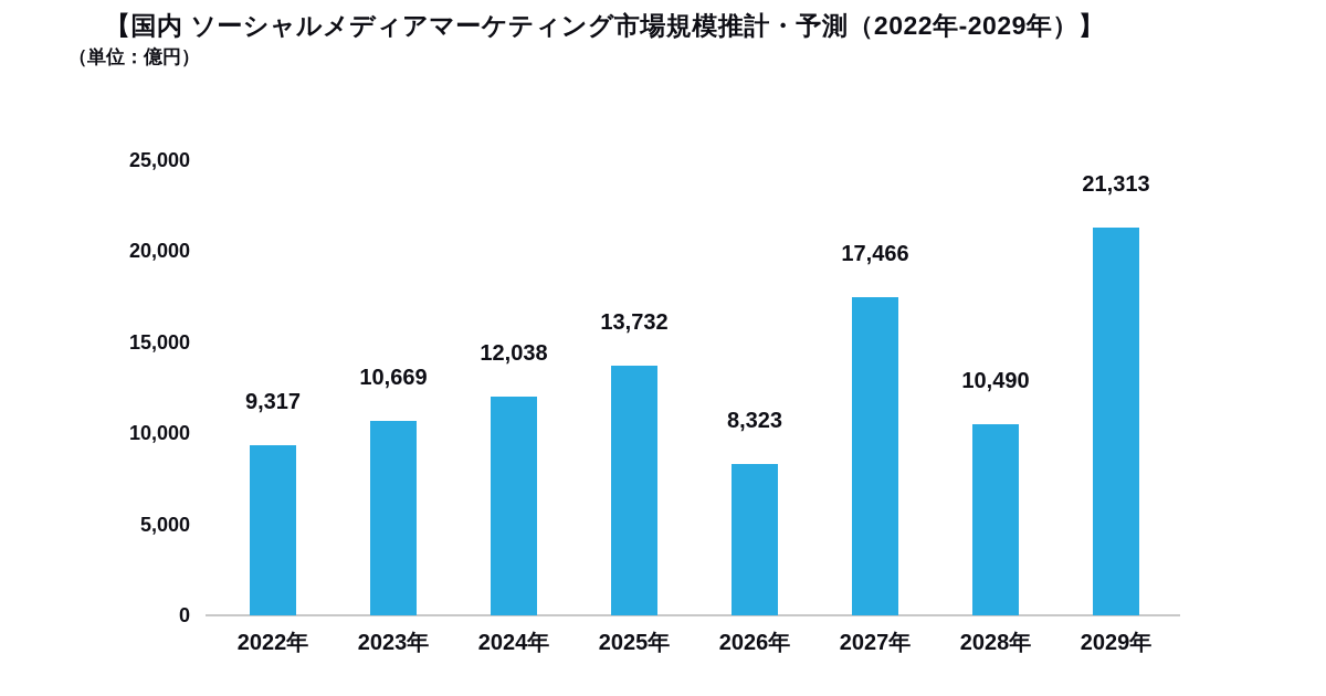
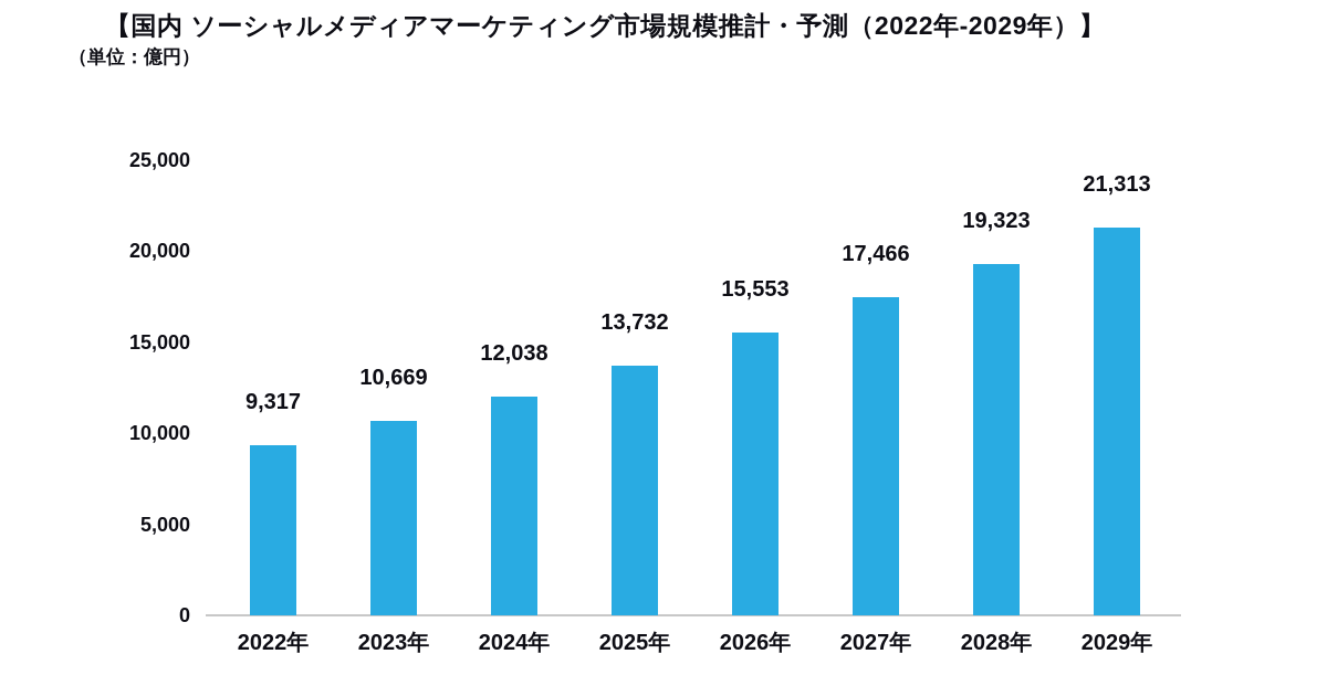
2026年: 8,323 -> 15,553
2028年: 10,490 -> 19,323
